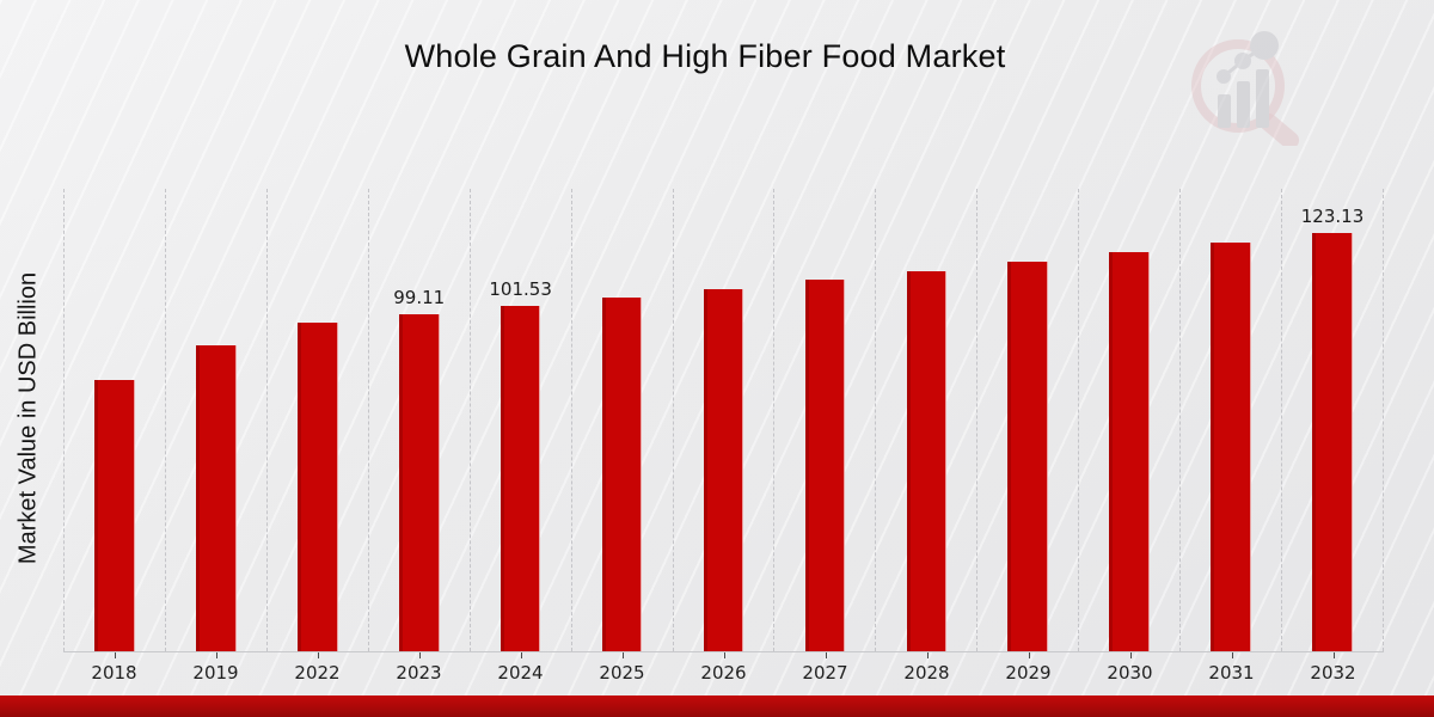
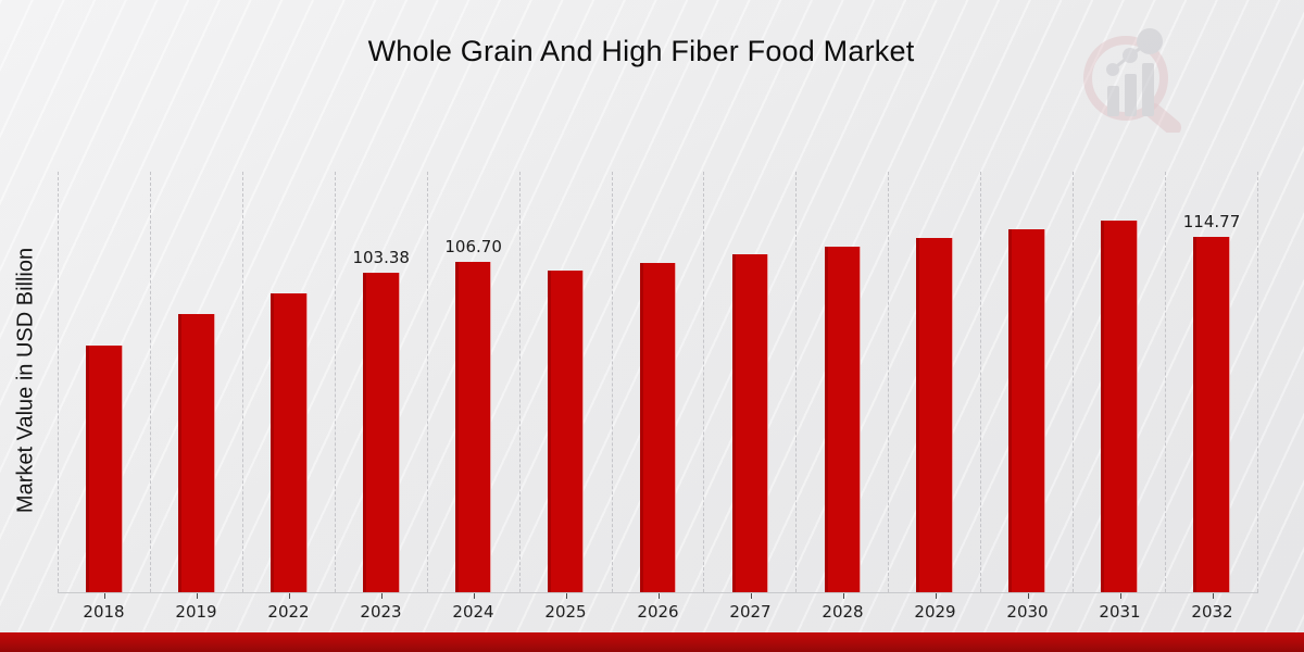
2023: 99.11 -> 103.38
2024: 101.53 -> 106.70
2032: 123.13 -> 114.77
